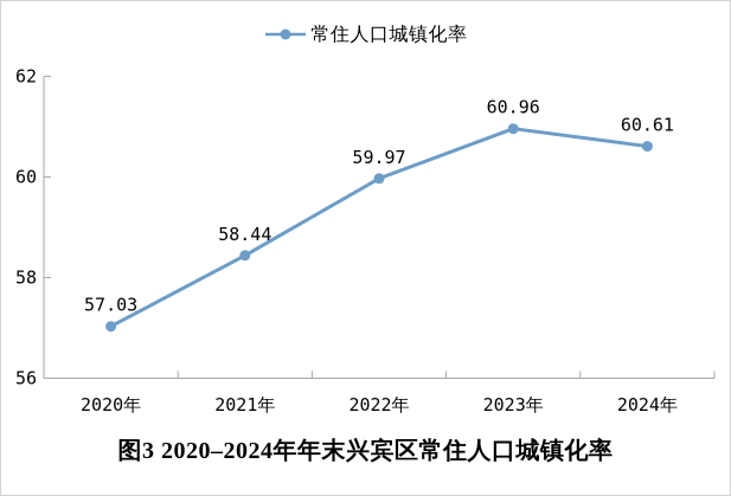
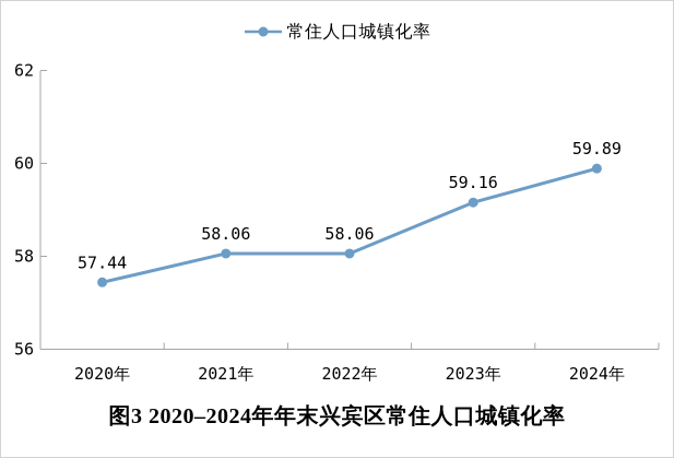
2020年: 57.03 -> 57.44
2021年: 58.44 -> 58.06
2022年: 59.97 -> 58.06
2023年: 60.96 -> 59.16
2024年: 60.61 -> 59.89
